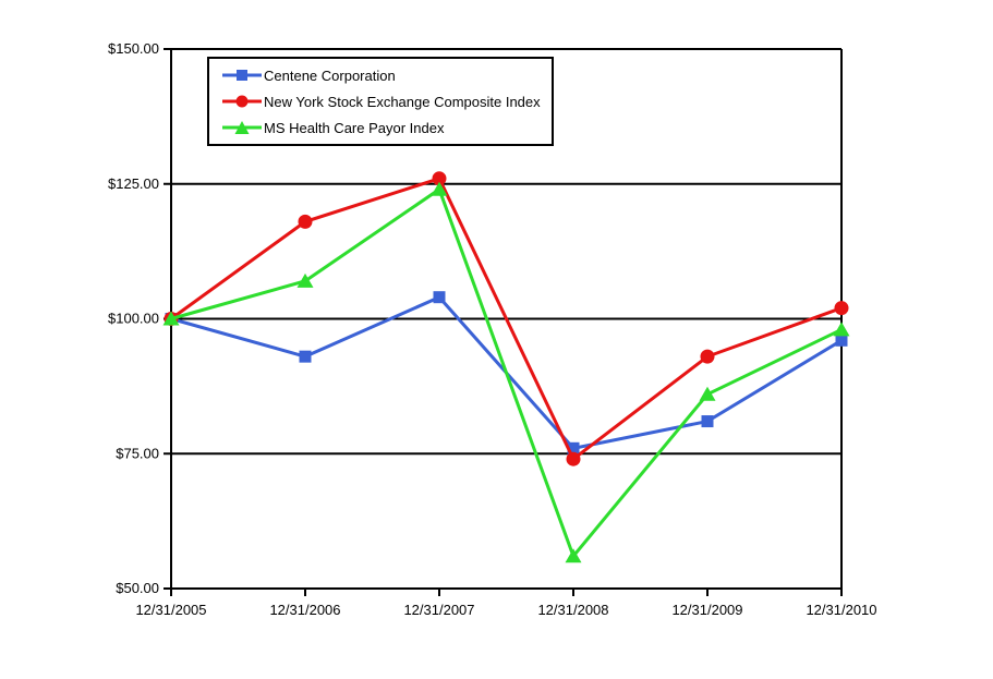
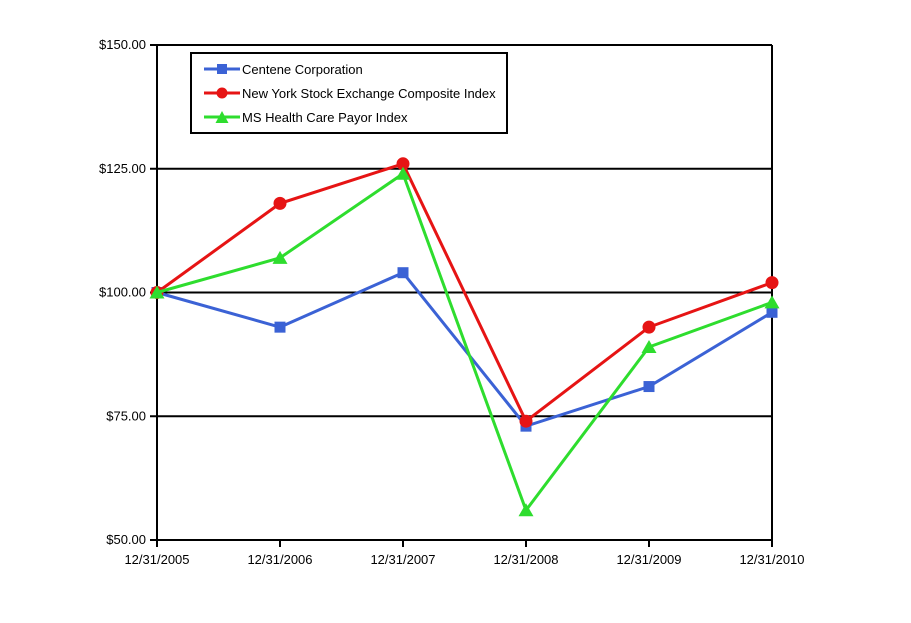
Centene Corporation/12/31/2008: $76 -> $73
MS Health Care Payor Index/12/31/2009: $86 -> $89
